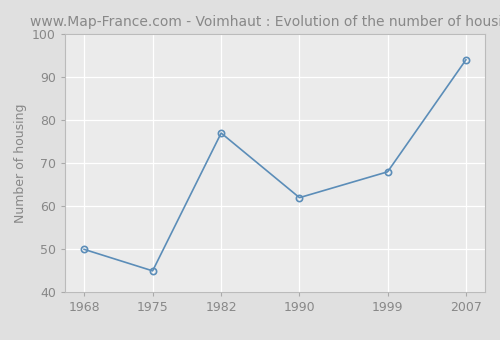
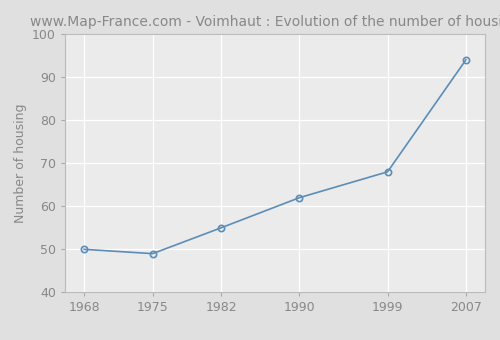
1975: 45 -> 49
1982: 77 -> 55
